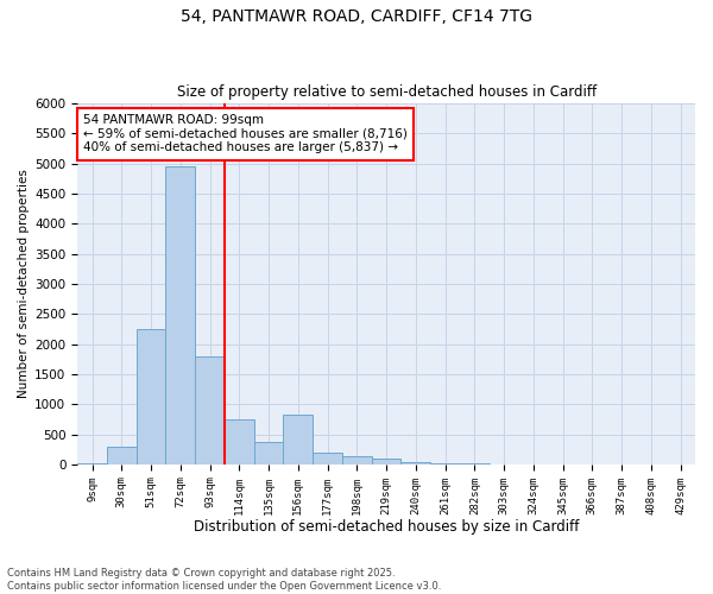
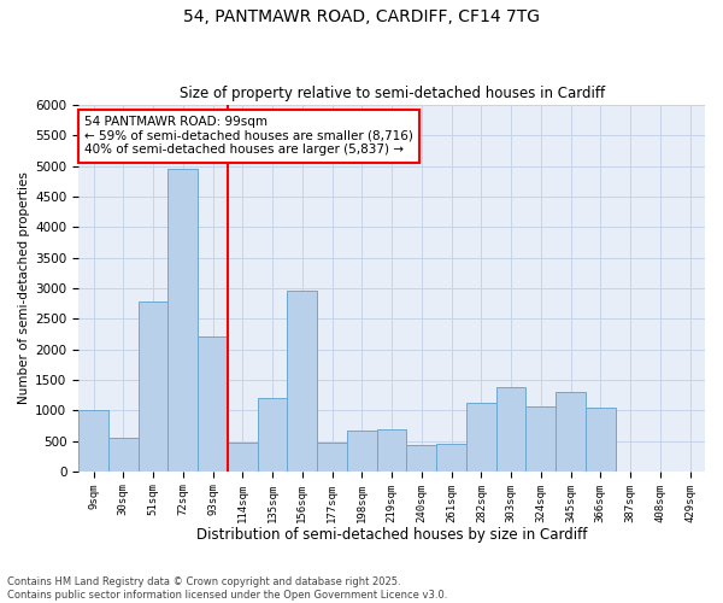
9sqm: 10 -> 1000
30sqm: 300 -> 560
51sqm: 2250 -> 2780
93sqm: 1800 -> 2200
114sqm: 750 -> 480
135sqm: 370 -> 1200
156sqm: 820 -> 2960
177sqm: 200 -> 480
198sqm: 130 -> 660
219sqm: 90 -> 680
240sqm: 40 -> 440
261sqm: 20 -> 460
282sqm: 10 -> 1120
303sqm: 0 -> 1380
324sqm: 0 -> 1060
345sqm: 0 -> 1300
366sqm: 0 -> 1040
